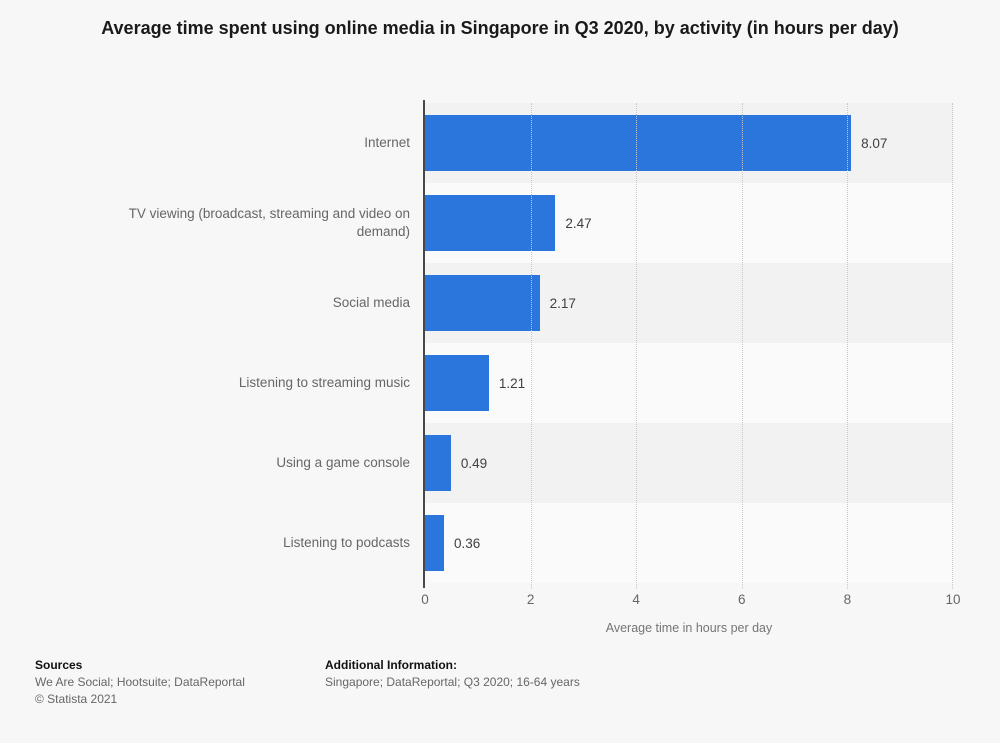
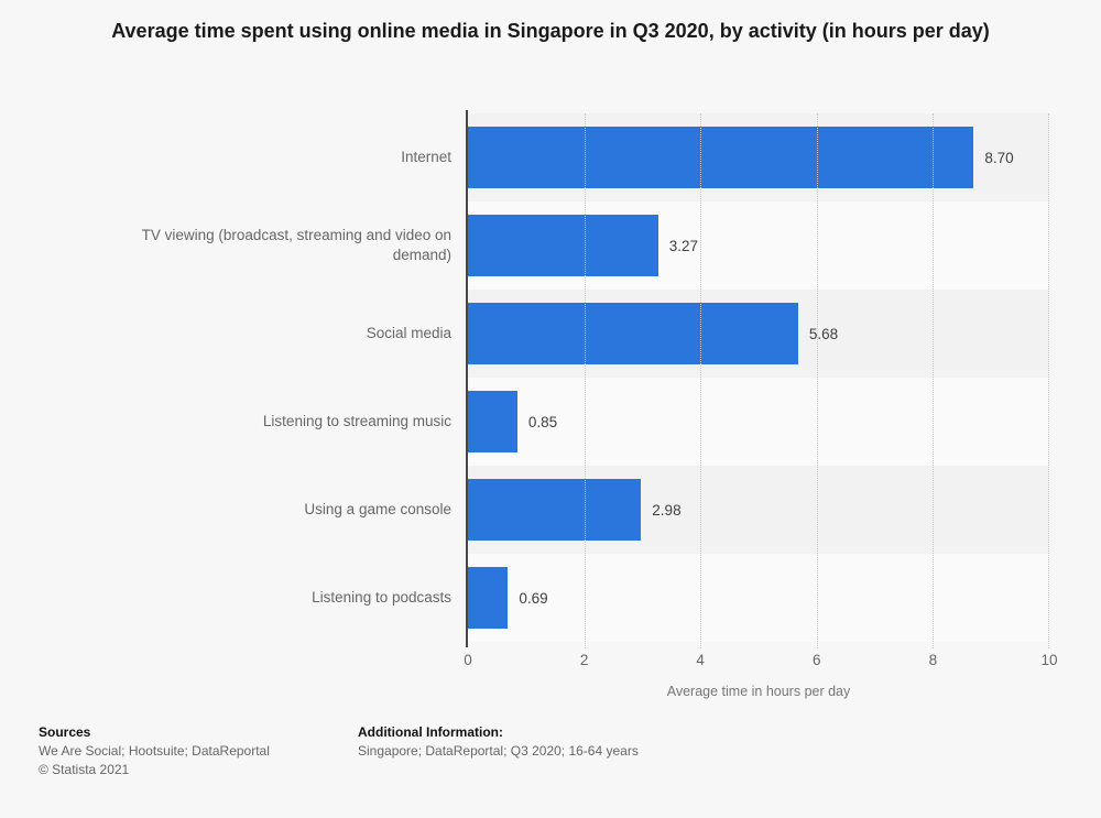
Internet: 8.07 -> 8.70
TV viewing (broadcast, streaming and video on demand): 2.47 -> 3.27
Social media: 2.17 -> 5.68
Listening to streaming music: 1.21 -> 0.85
Using a game console: 0.49 -> 2.98
Listening to podcasts: 0.36 -> 0.69
